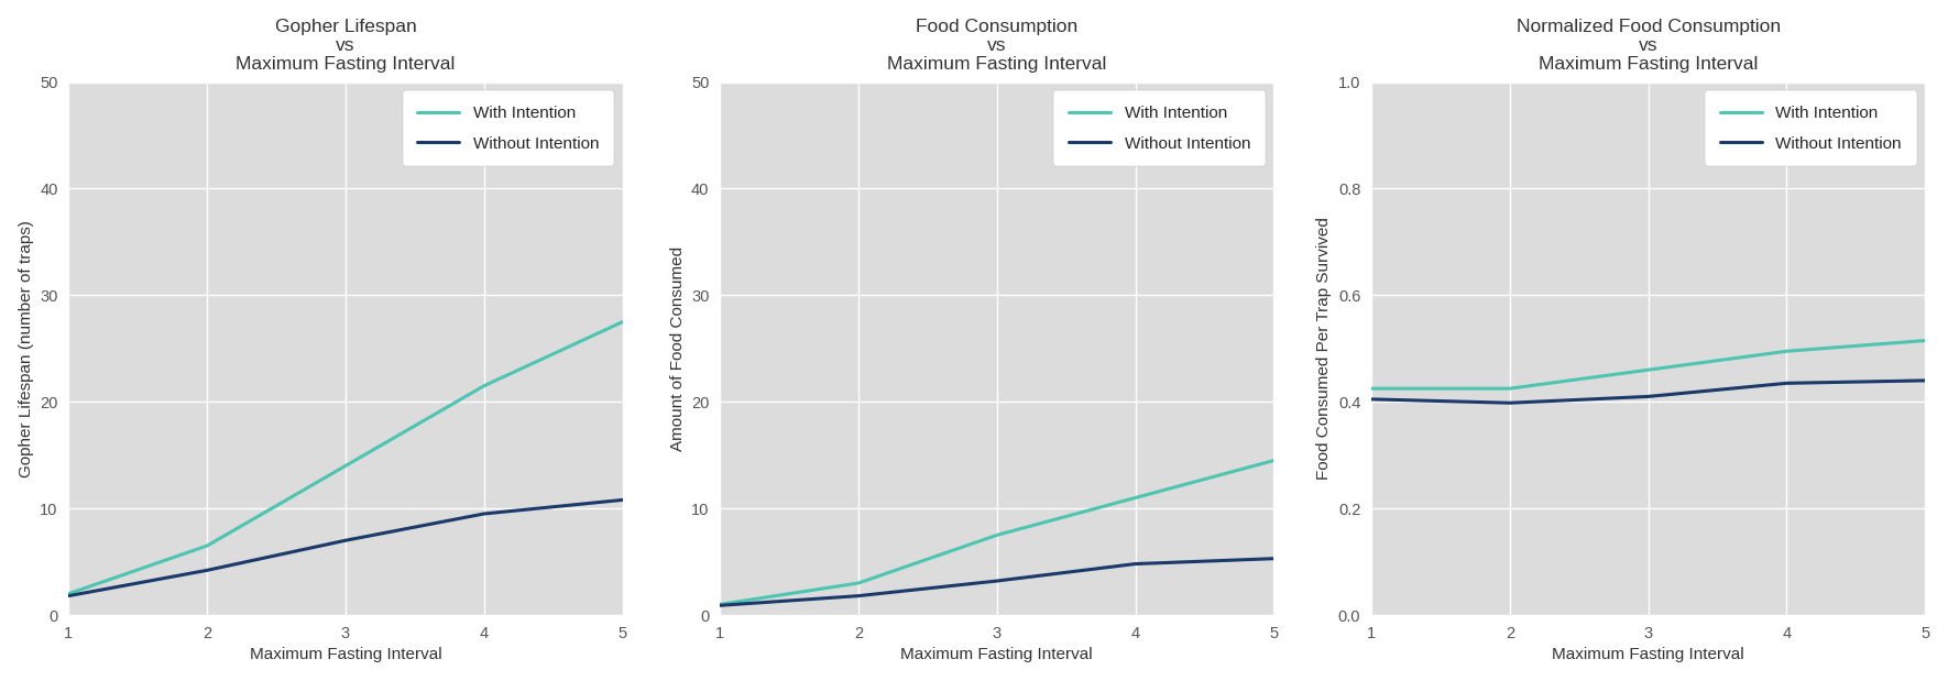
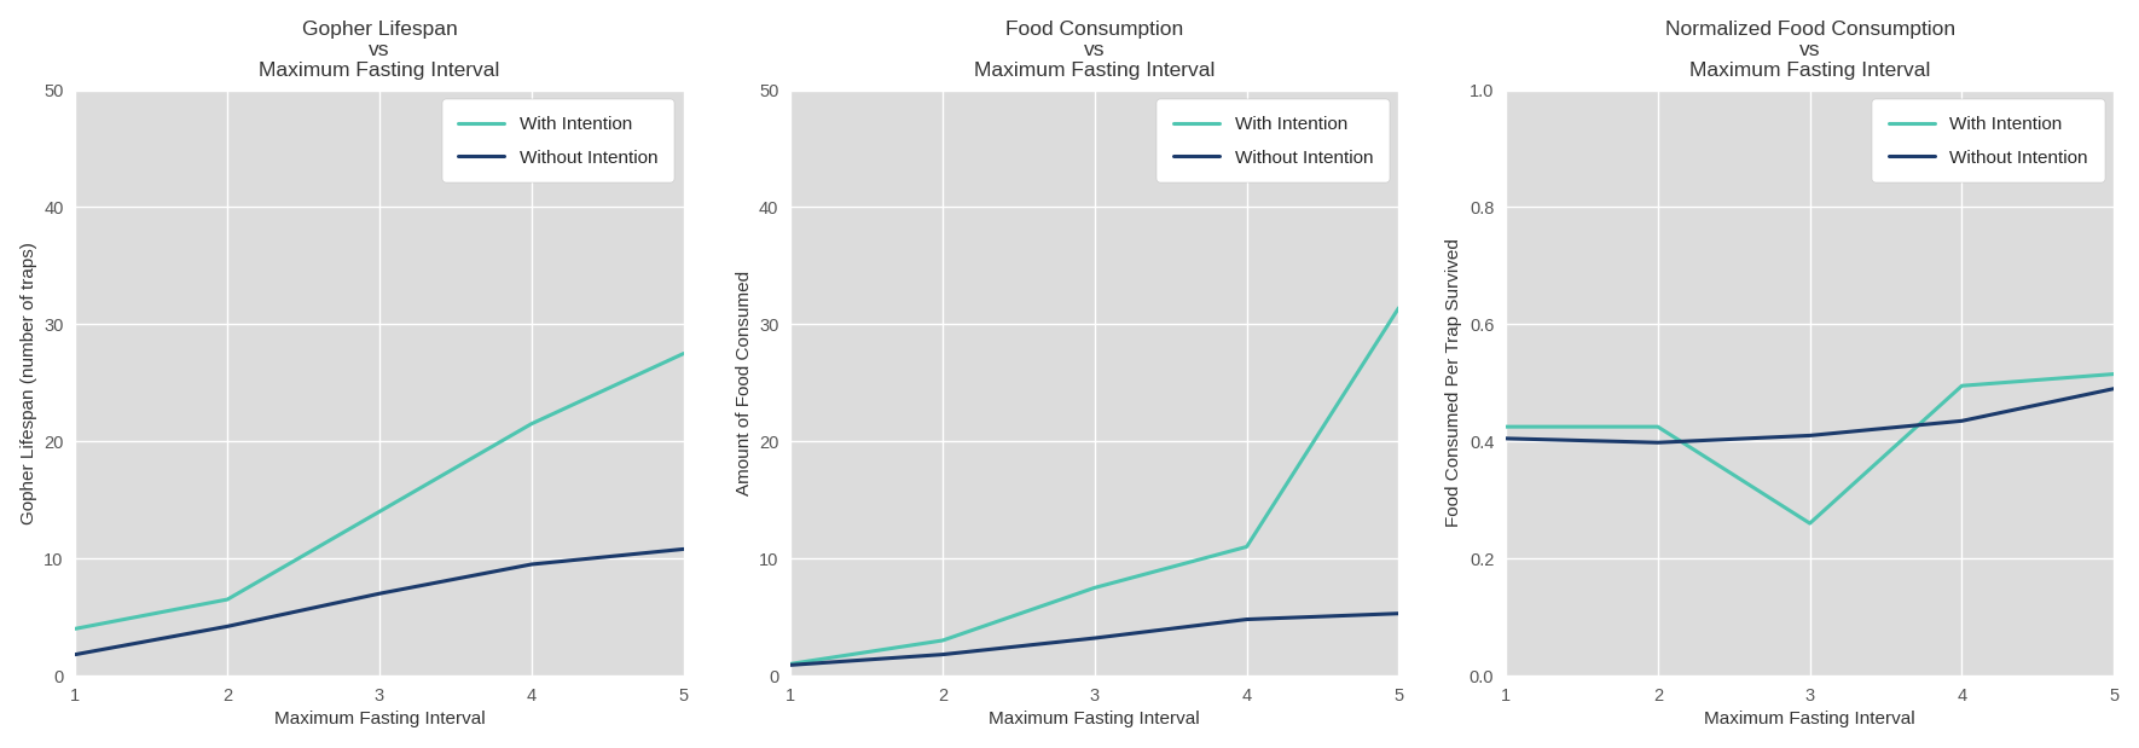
Gopher Lifespan vs Maximum Fasting Interval/With Intention/1: 2.0 -> 4.0
Food Consumption vs Maximum Fasting Interval/With Intention/5: 14.5 -> 31.4
Normalized Food Consumption vs Maximum Fasting Interval/With Intention/3: 0.460 -> 0.260
Normalized Food Consumption vs Maximum Fasting Interval/Without Intention/5: 0.440 -> 0.490
